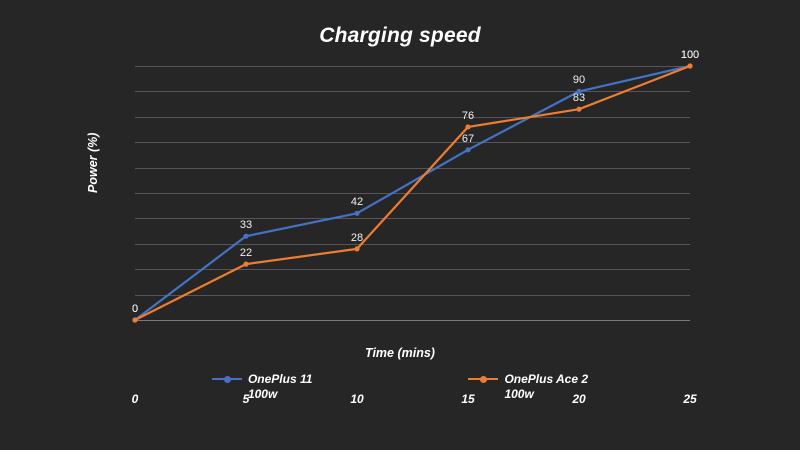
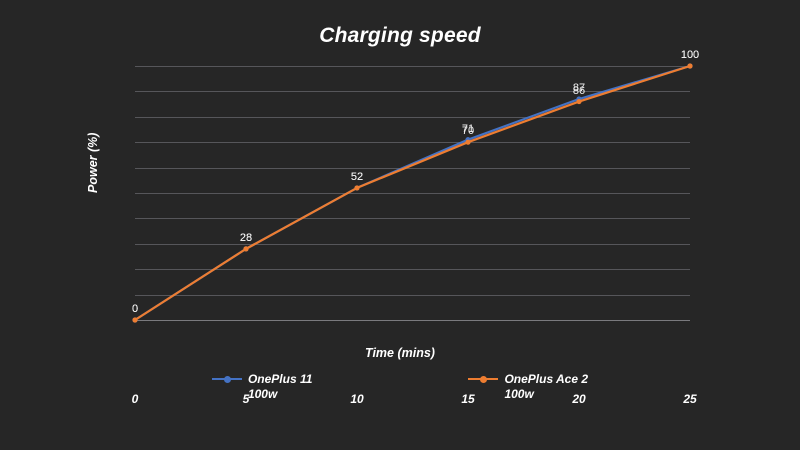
OnePlus 11/5: 33 -> 28
OnePlus Ace 2/5: 22 -> 28
OnePlus 11/10: 42 -> 52
OnePlus Ace 2/10: 28 -> 52
OnePlus 11/15: 67 -> 71
OnePlus Ace 2/15: 76 -> 70
OnePlus 11/20: 90 -> 87
OnePlus Ace 2/20: 83 -> 86
